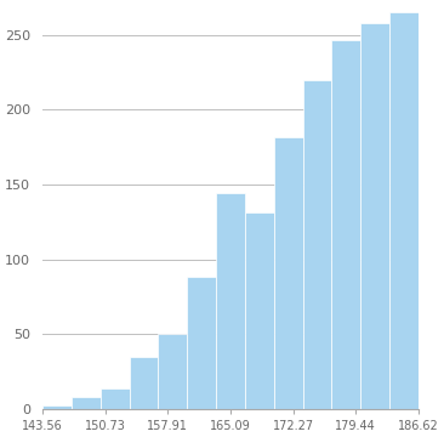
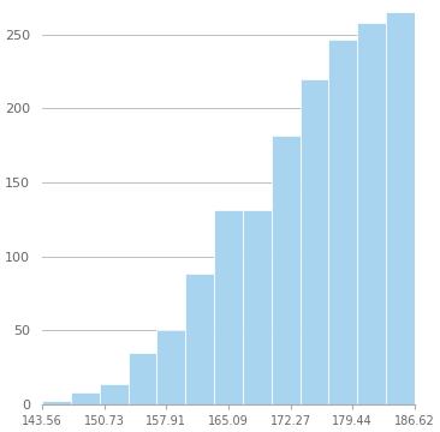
165.09: 144 -> 131
